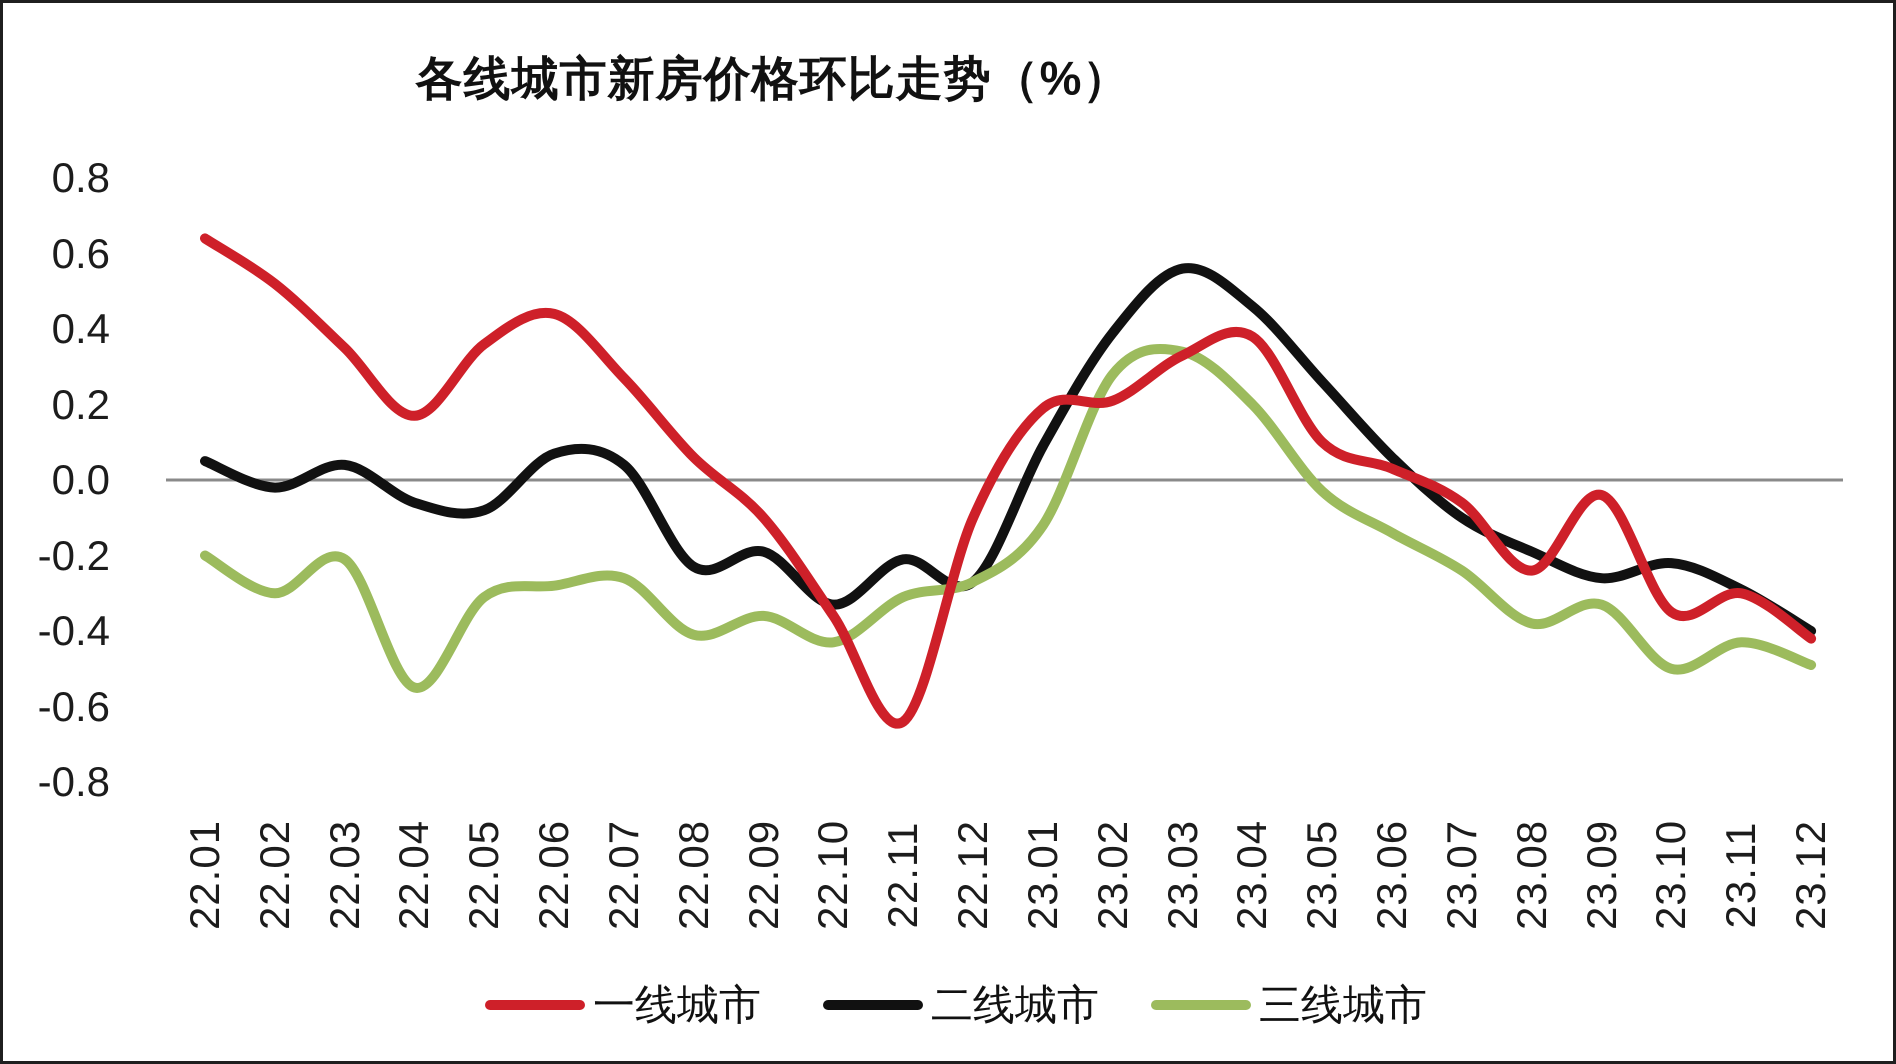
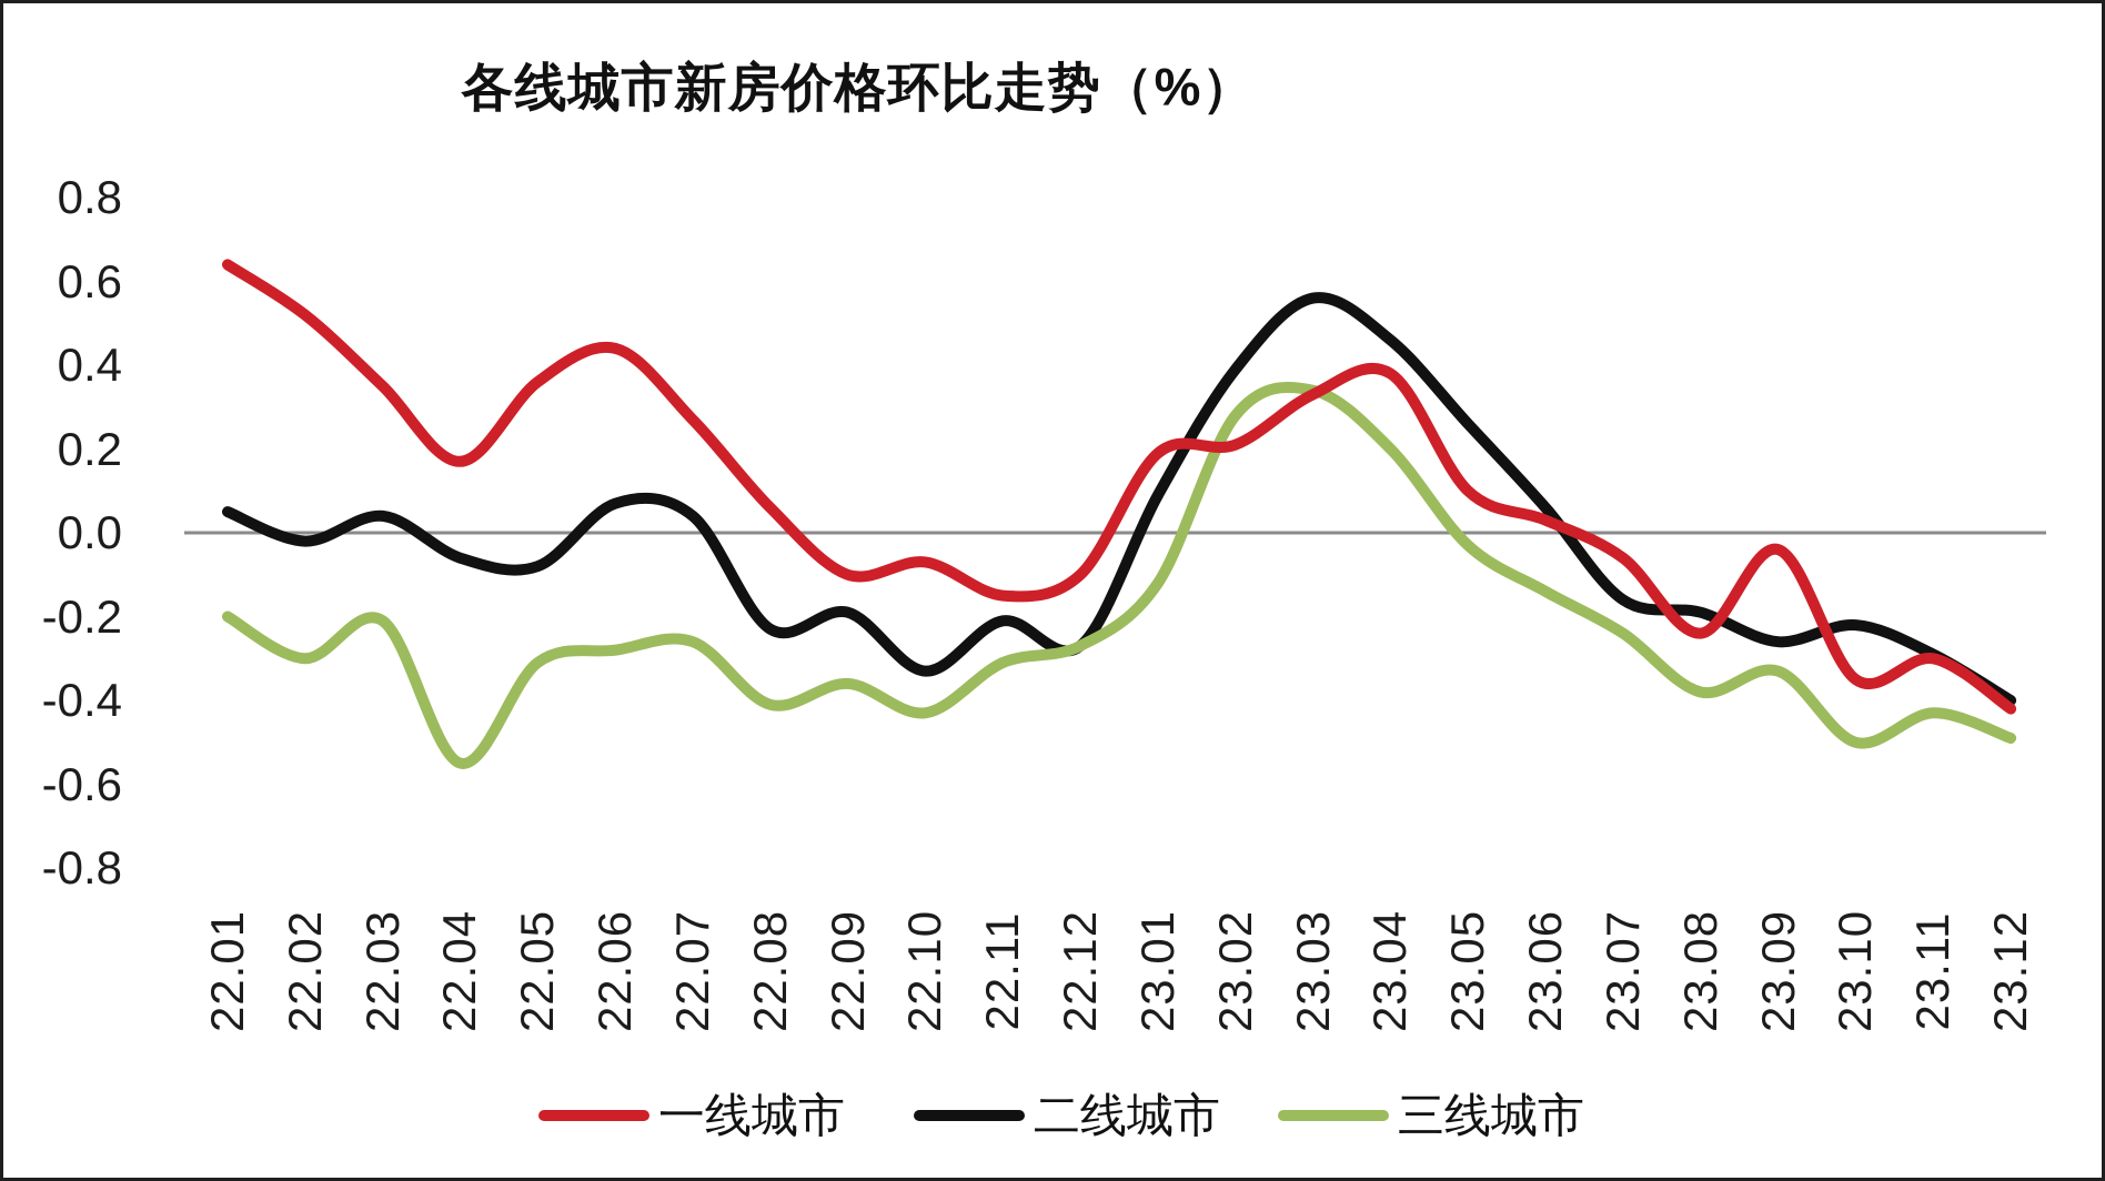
一线城市/22.10: -0.36 -> -0.07
一线城市/22.11: -0.64 -> -0.15
二线城市/23.07: -0.10 -> -0.16
